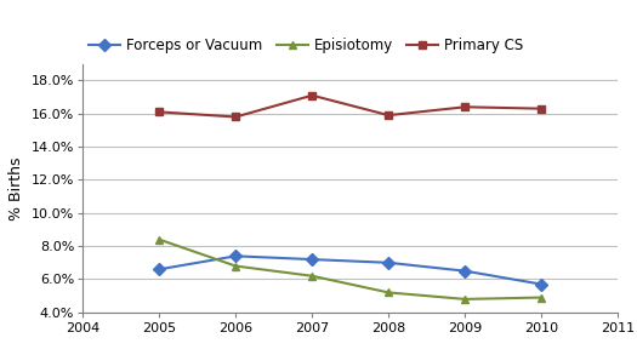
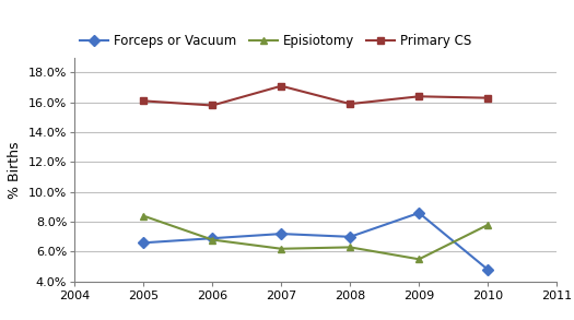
Forceps or Vacuum/2006: 7.4% -> 6.9%
Episiotomy/2008: 5.2% -> 6.3%
Forceps or Vacuum/2009: 6.5% -> 8.6%
Episiotomy/2009: 4.8% -> 5.5%
Forceps or Vacuum/2010: 5.7% -> 4.8%
Episiotomy/2010: 4.9% -> 7.8%
